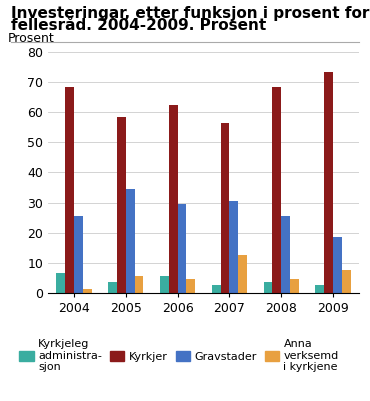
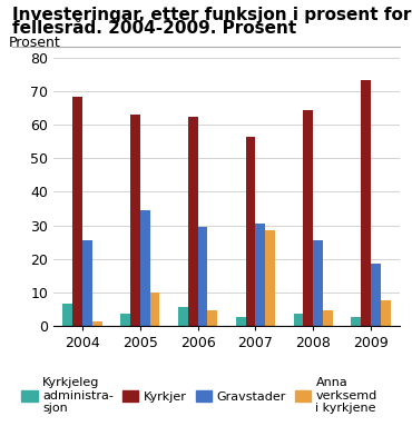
Kyrkjer/2005: 58.5 -> 63.0
Anna verksemd i kyrkjene/2005: 5.5 -> 10.0
Anna verksemd i kyrkjene/2007: 12.5 -> 28.5
Kyrkjer/2008: 68.5 -> 64.5
